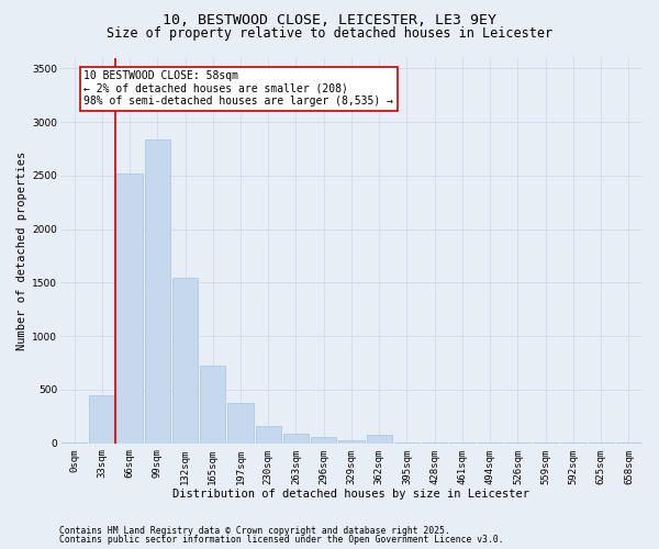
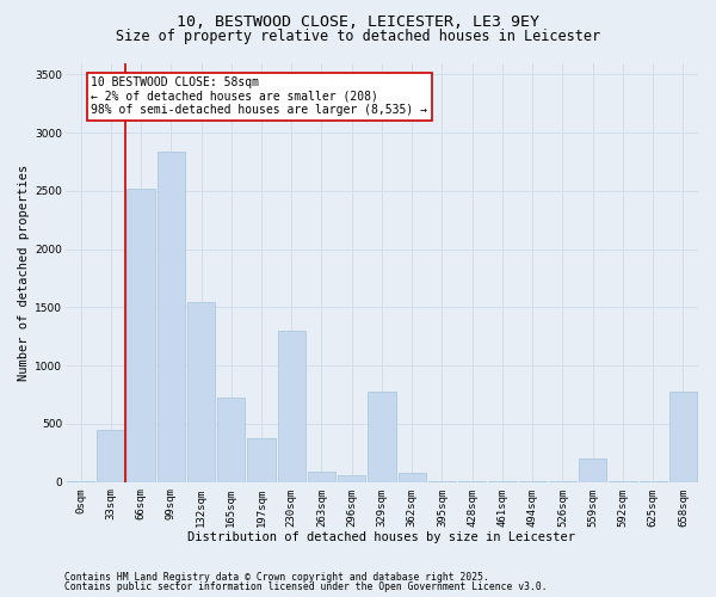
230sqm: 160 -> 1300
329sqm: 30 -> 780
559sqm: 0 -> 200
658sqm: 0 -> 780
